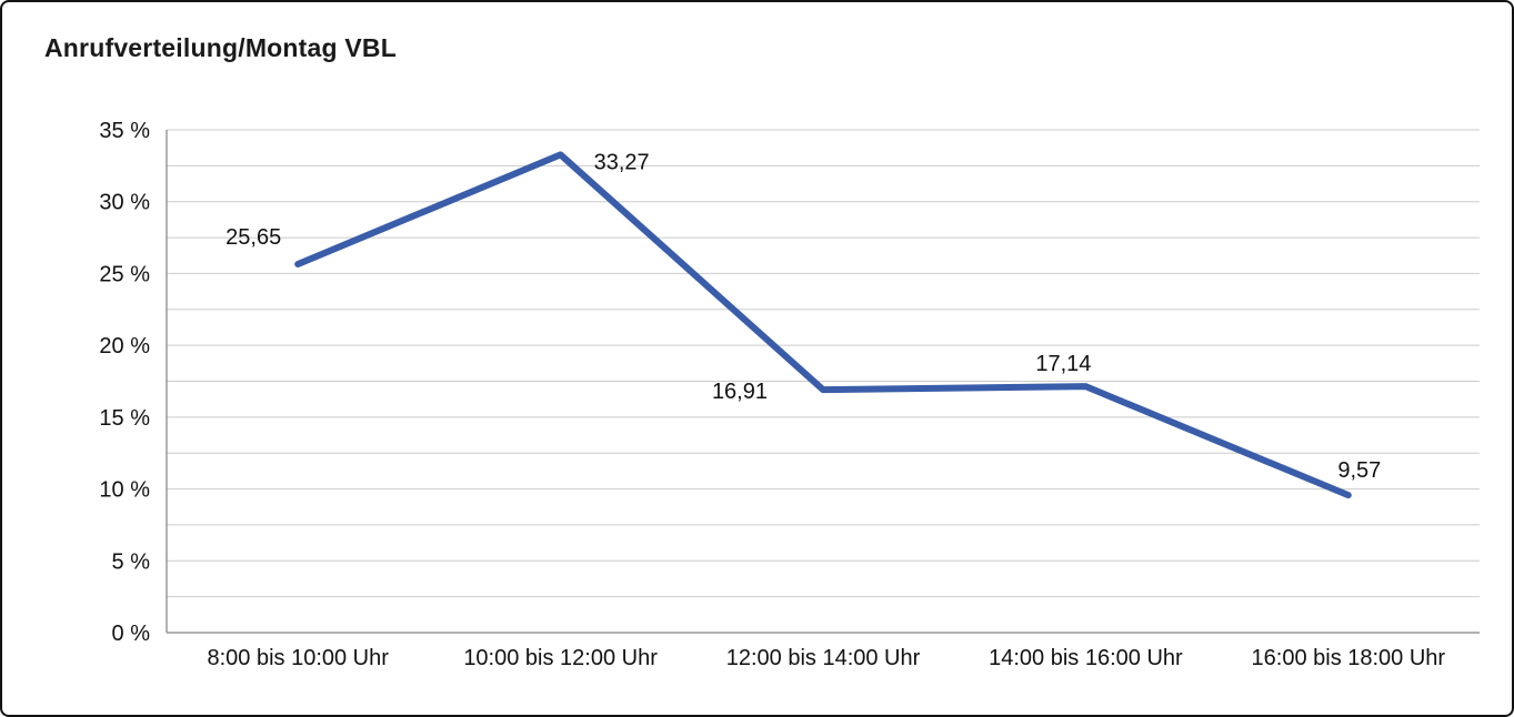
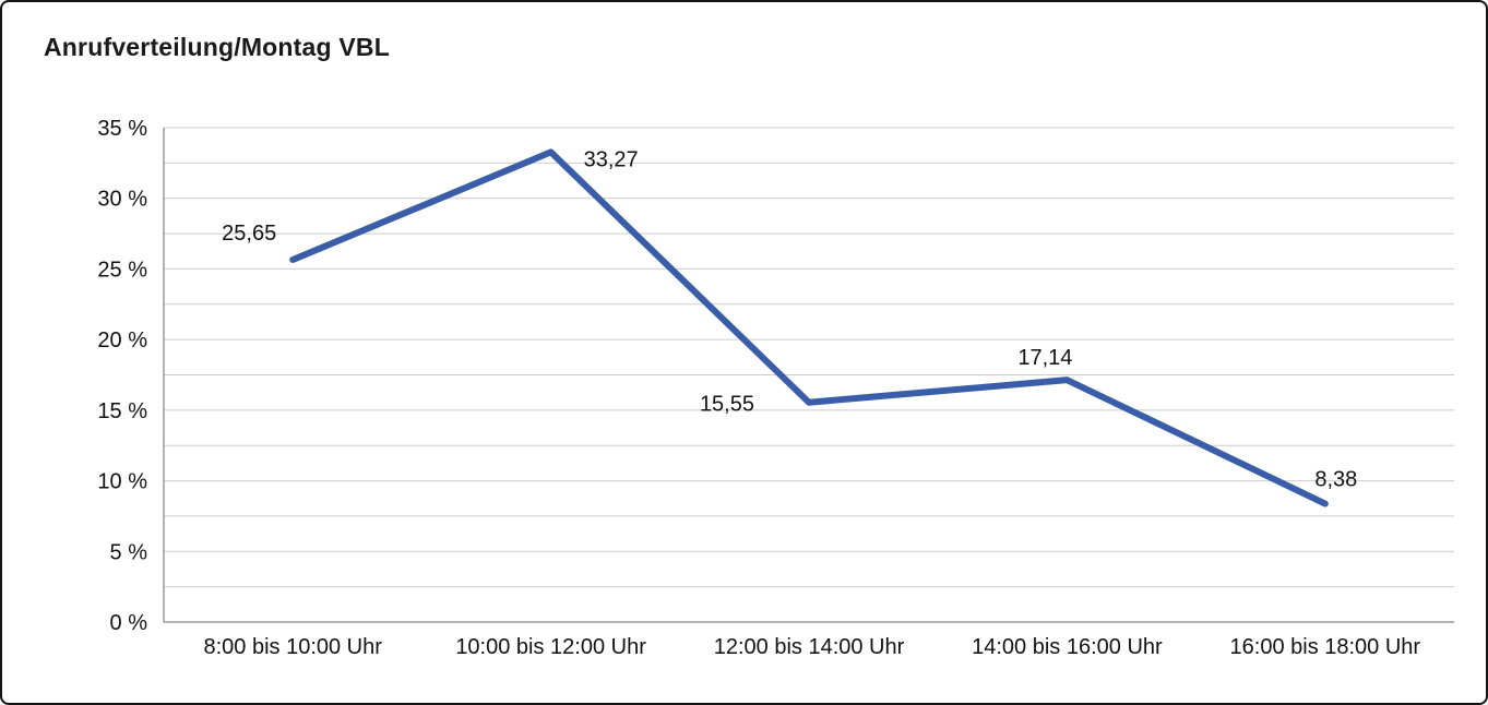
12:00 bis 14:00 Uhr: 16,91 -> 15,55
16:00 bis 18:00 Uhr: 9,57 -> 8,38
